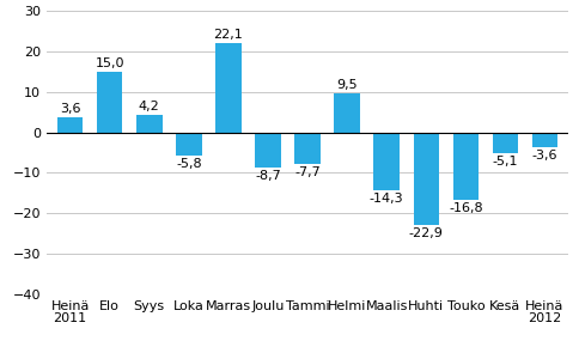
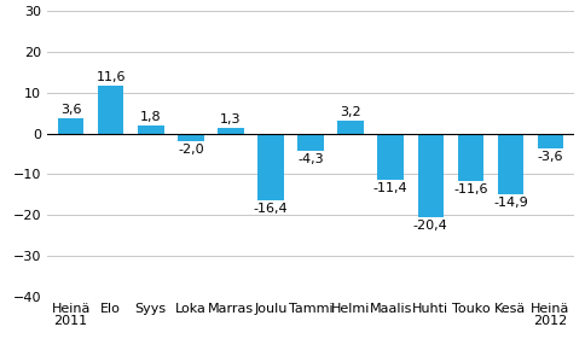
Elo: 15,0 -> 11,6
Syys: 4,2 -> 1,8
Loka: -5,8 -> -2,0
Marras: 22,1 -> 1,3
Joulu: -8,7 -> -16,4
Tammi: -7,7 -> -4,3
Helmi: 9,5 -> 3,2
Maalis: -14,3 -> -11,4
Huhti: -22,9 -> -20,4
Touko: -16,8 -> -11,6
Kesä: -5,1 -> -14,9
